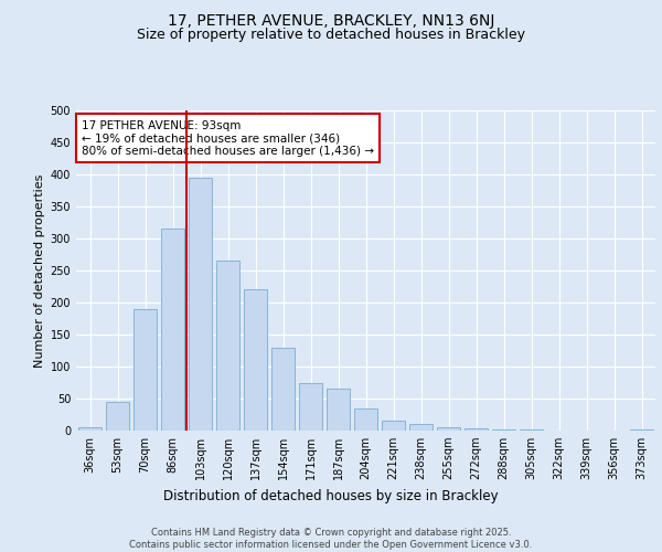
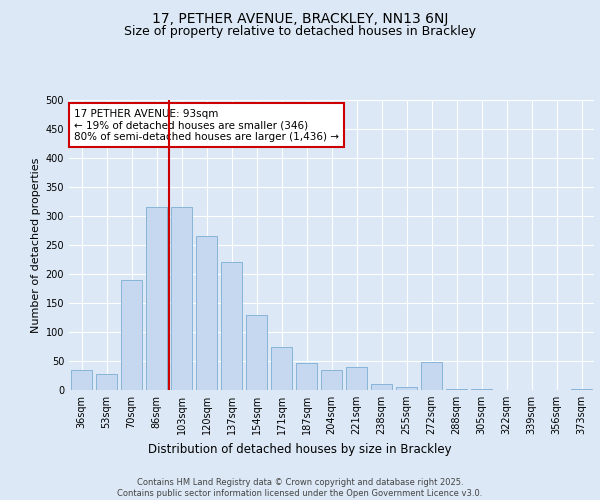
36sqm: 5 -> 34
53sqm: 45 -> 28
103sqm: 395 -> 316
187sqm: 65 -> 46
221sqm: 15 -> 40
272sqm: 3 -> 48
